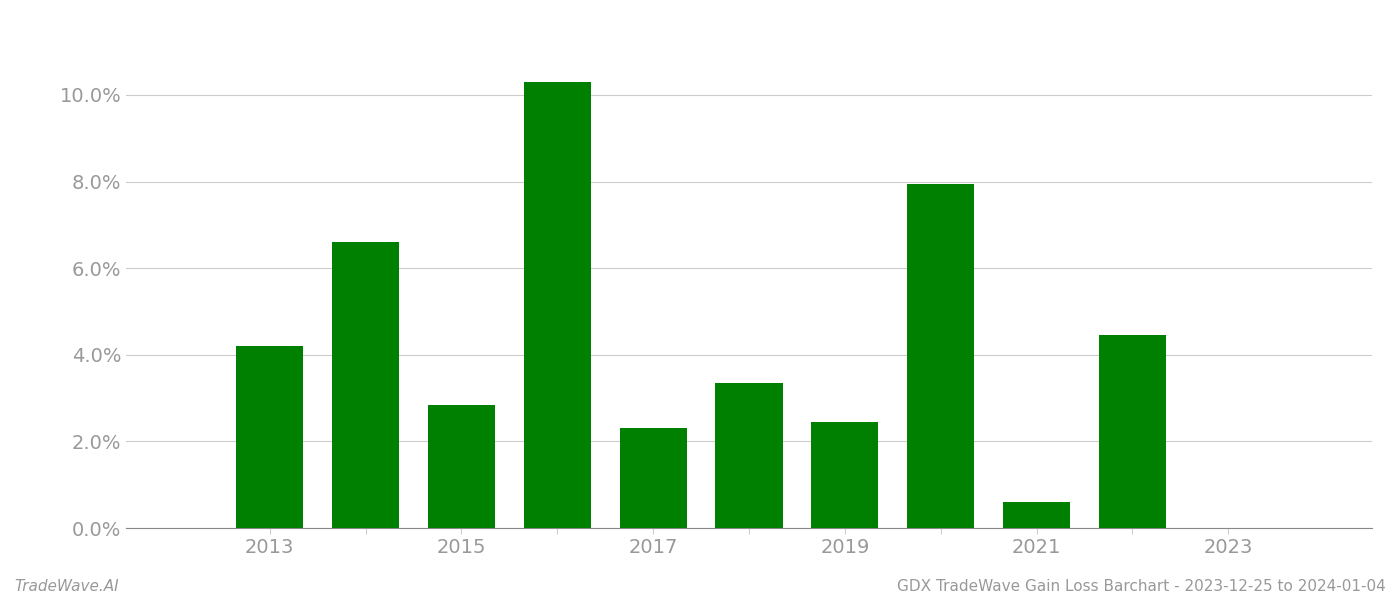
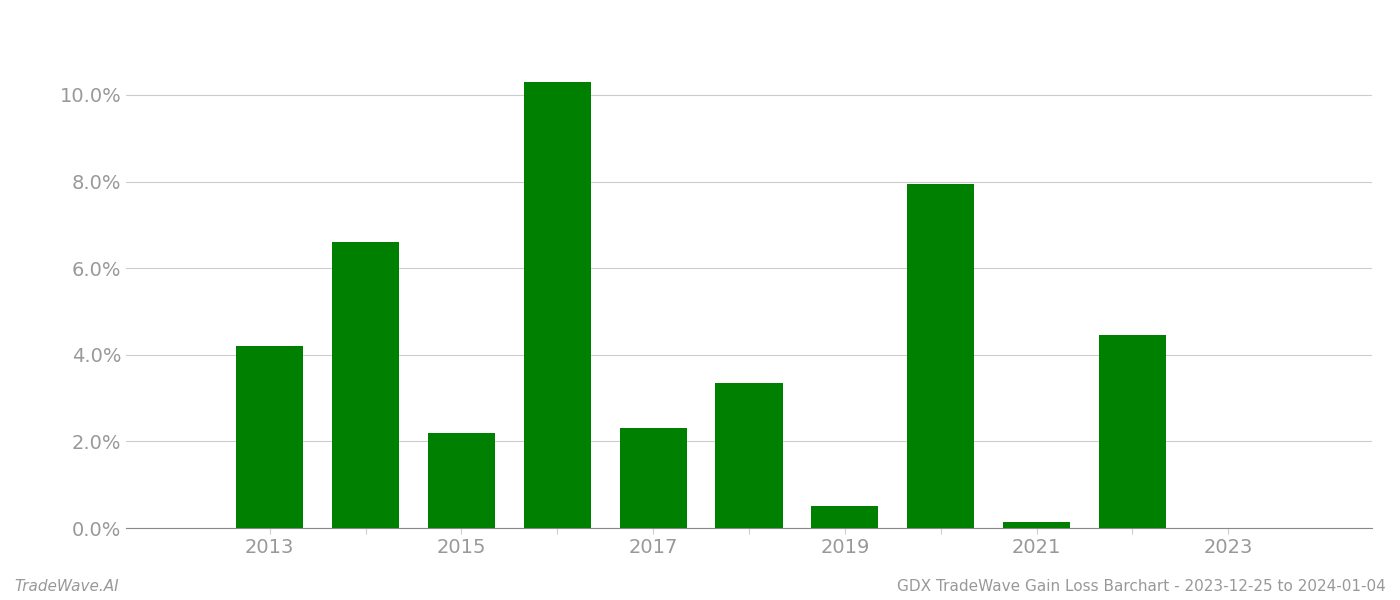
2015: 2.85% -> 2.20%
2019: 2.45% -> 0.50%
2021: 0.60% -> 0.15%
